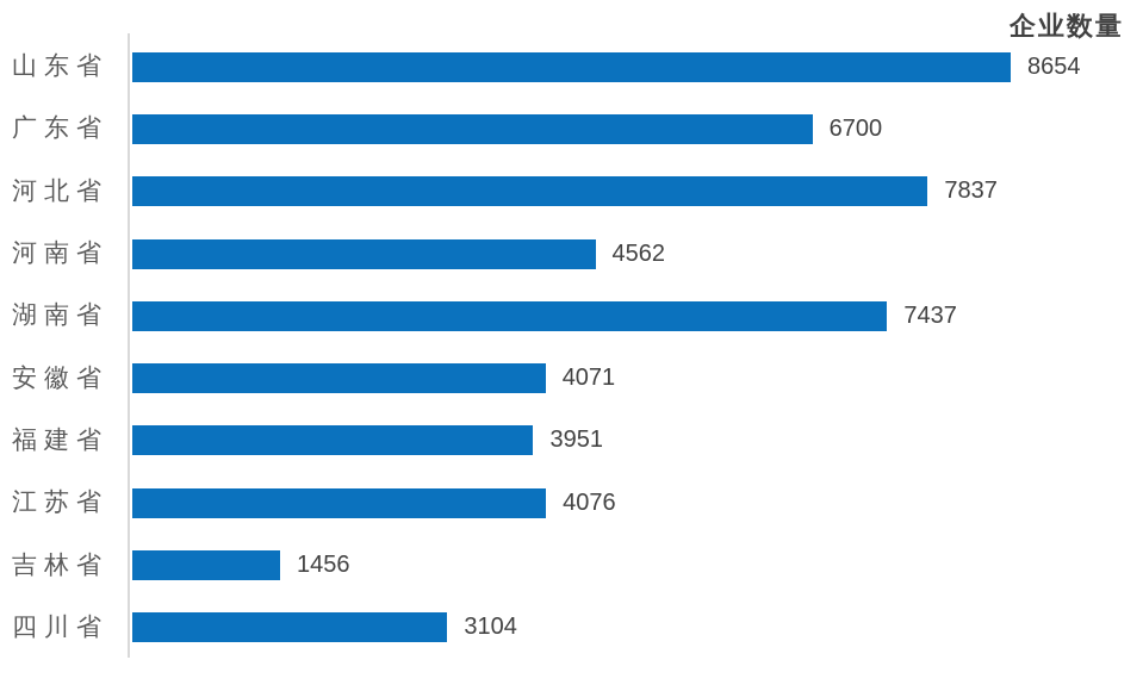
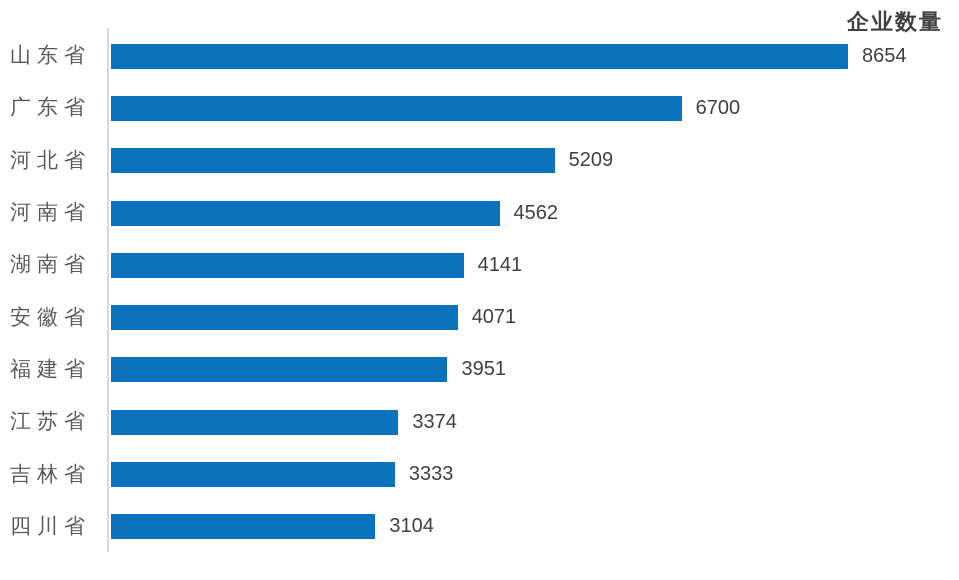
河北省: 7837 -> 5209
湖南省: 7437 -> 4141
江苏省: 4076 -> 3374
吉林省: 1456 -> 3333
